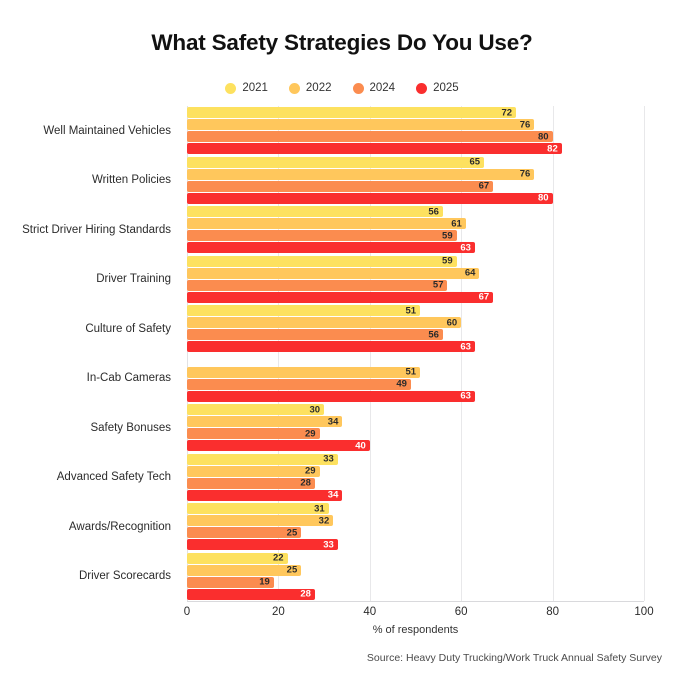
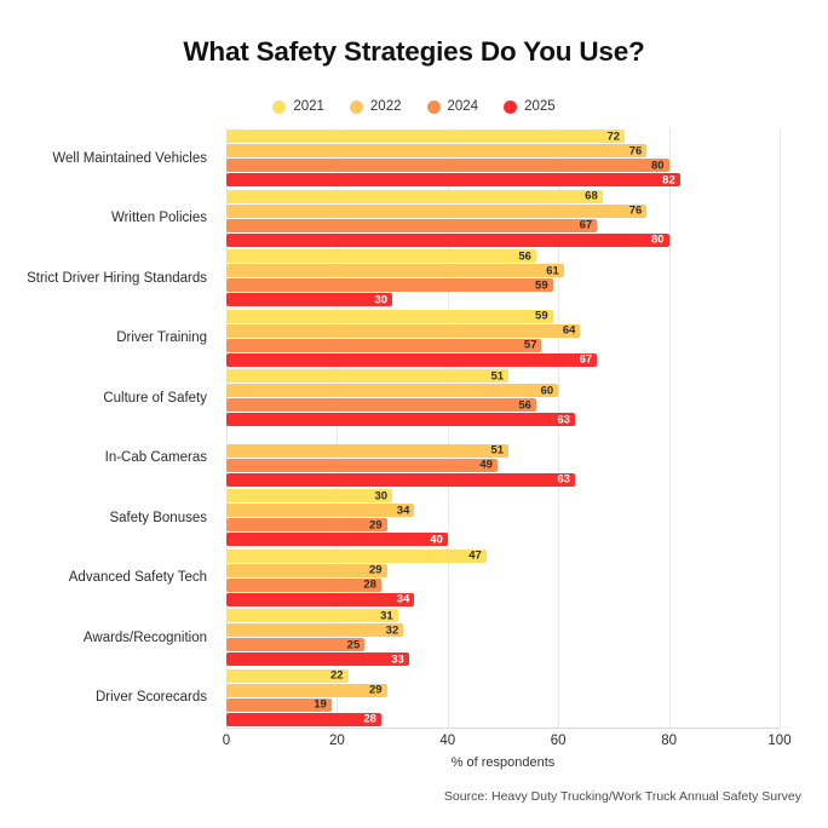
2021/Written Policies: 65 -> 68
2025/Strict Driver Hiring Standards: 63 -> 30
2021/Advanced Safety Tech: 33 -> 47
2022/Driver Scorecards: 25 -> 29
